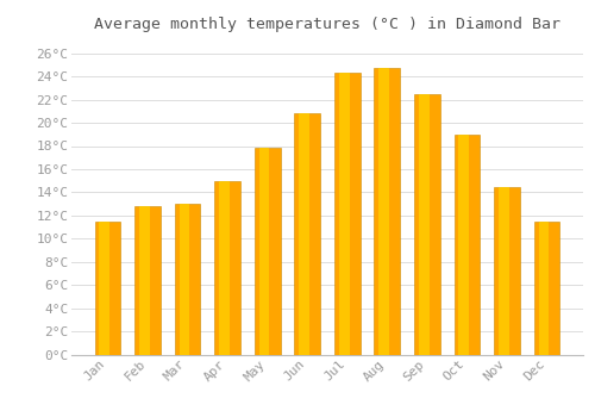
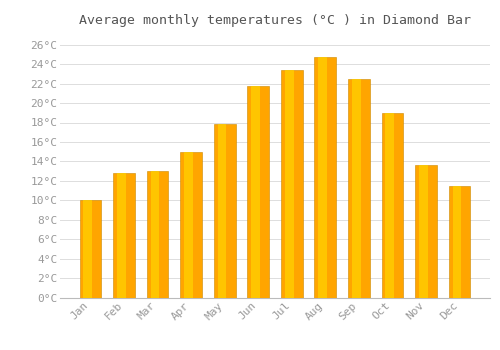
Jan: 11.5°C -> 10.0°C
Jun: 20.8°C -> 21.8°C
Jul: 24.3°C -> 23.4°C
Nov: 14.5°C -> 13.6°C
